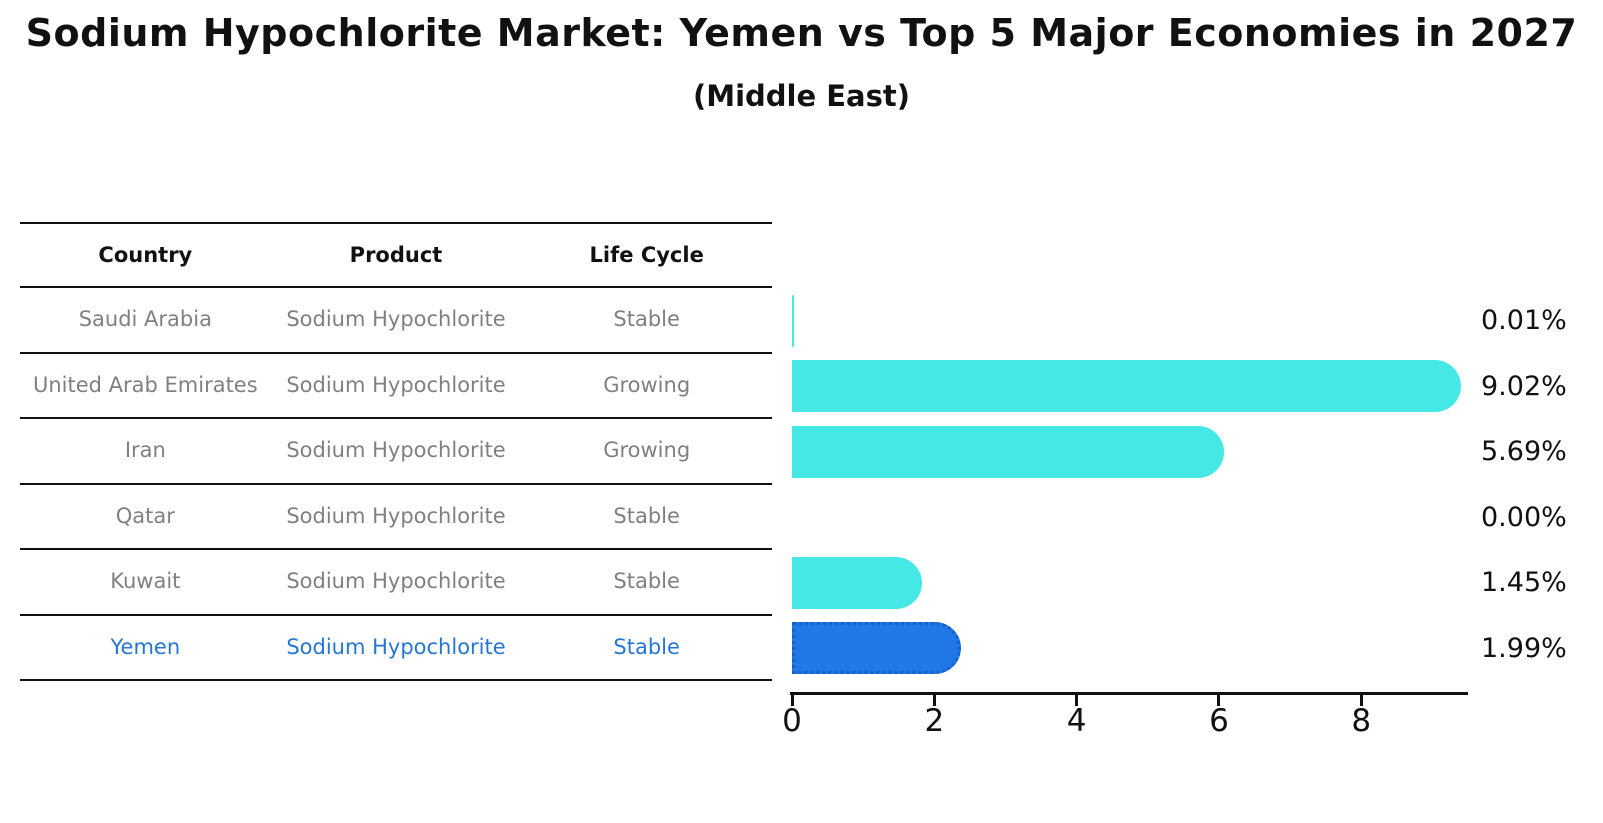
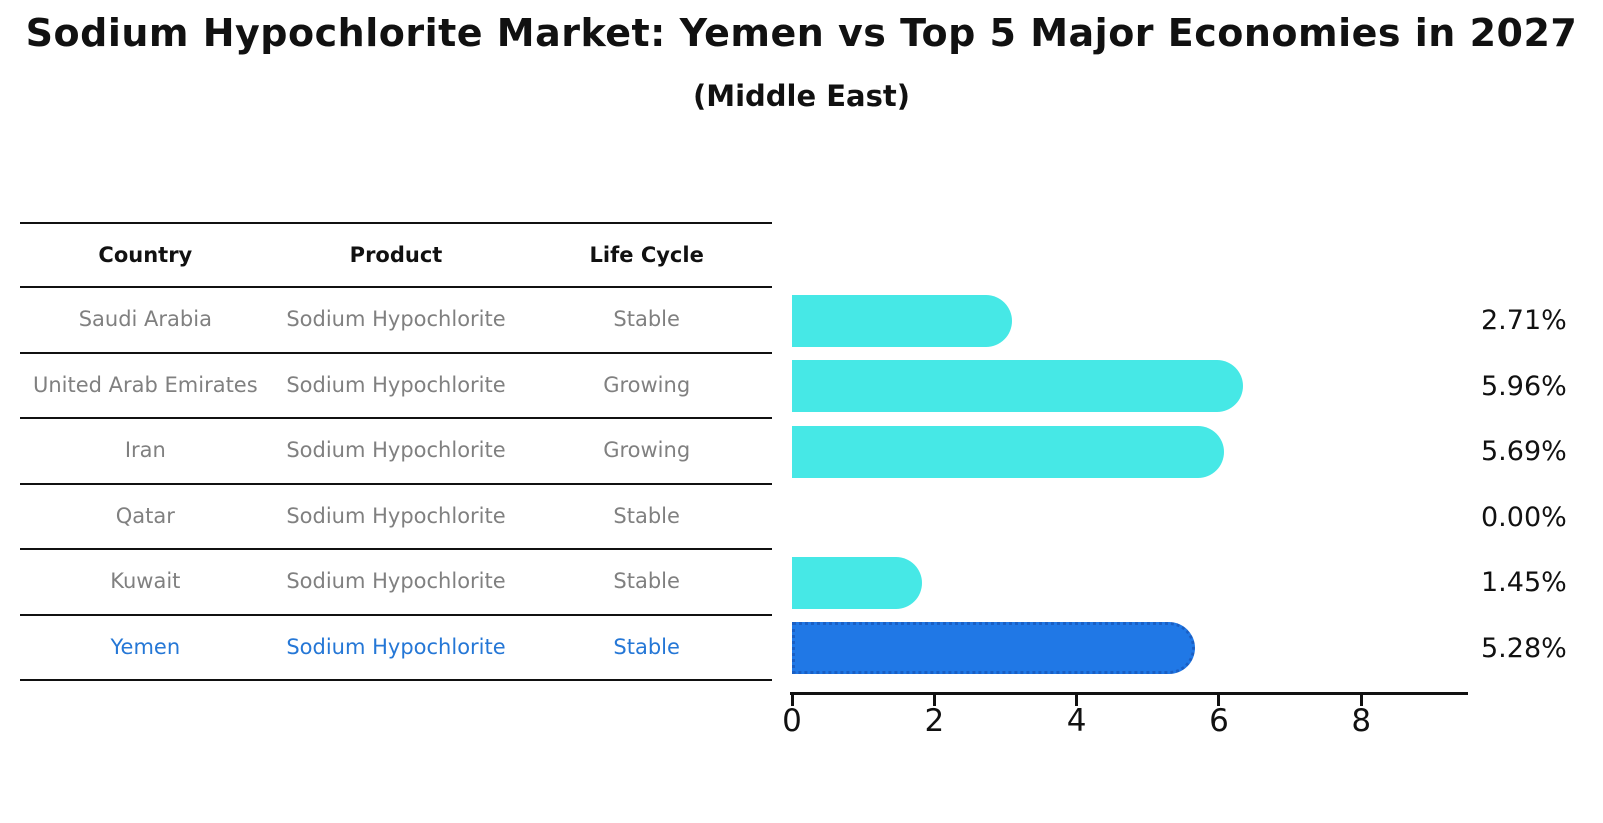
Saudi Arabia: 0.01% -> 2.71%
United Arab Emirates: 9.02% -> 5.96%
Yemen: 1.99% -> 5.28%
